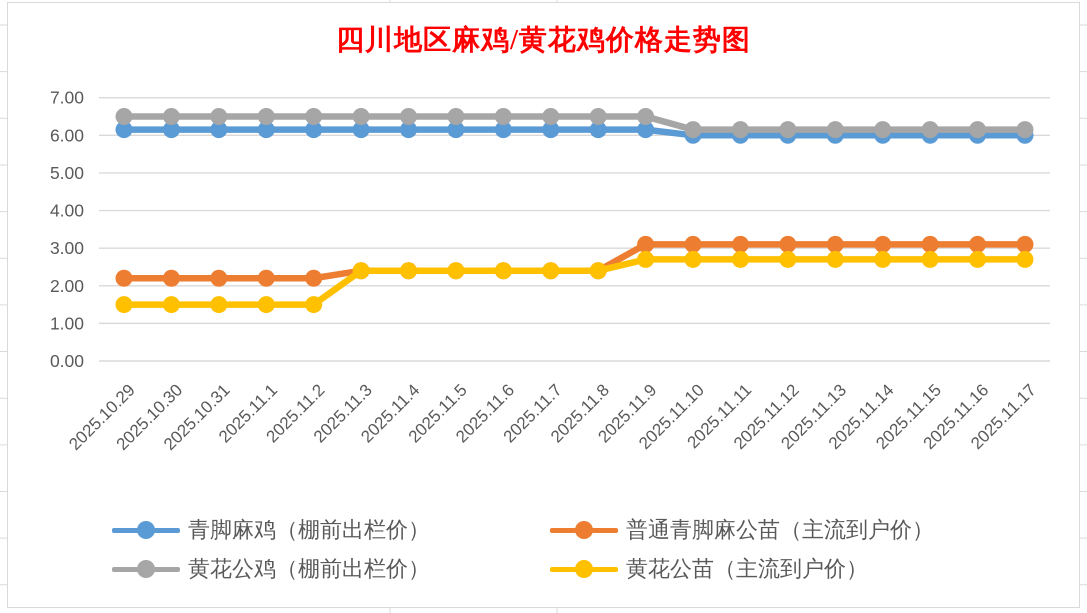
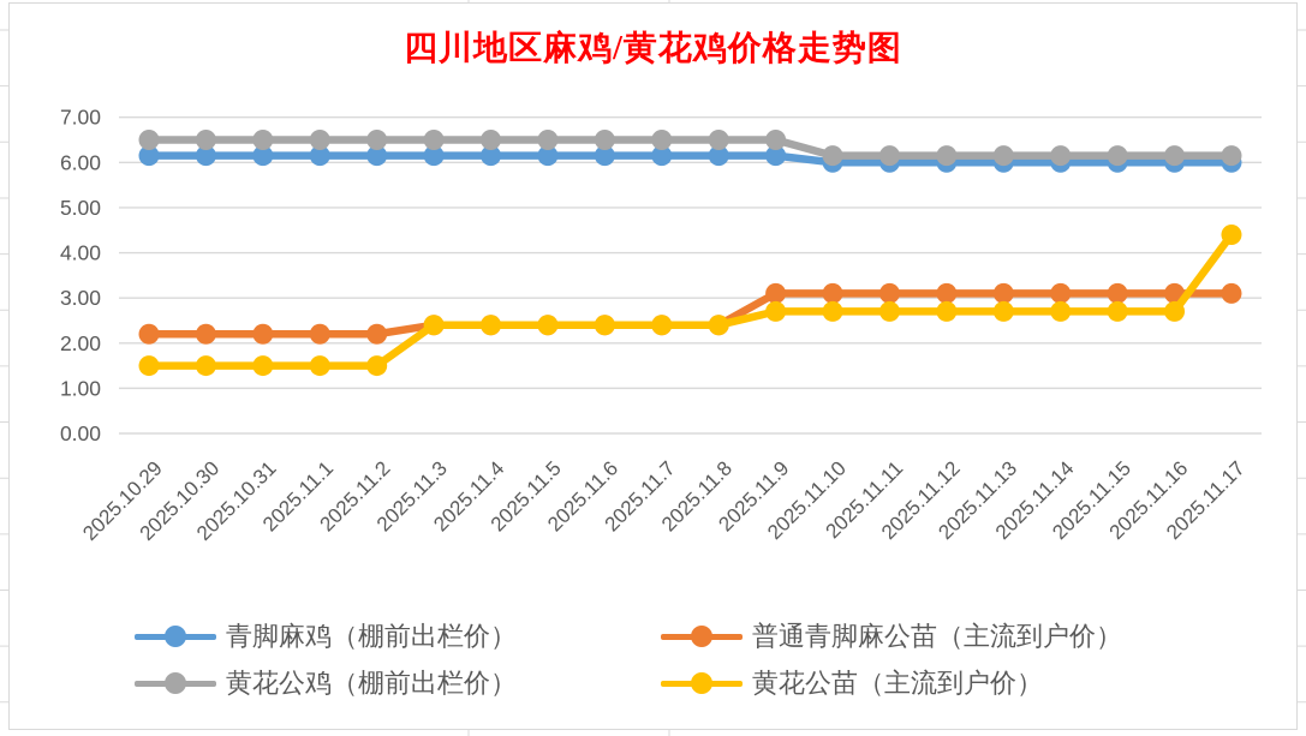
黄花公苗（主流到户价）/2025.11.17: 2.7 -> 4.4
